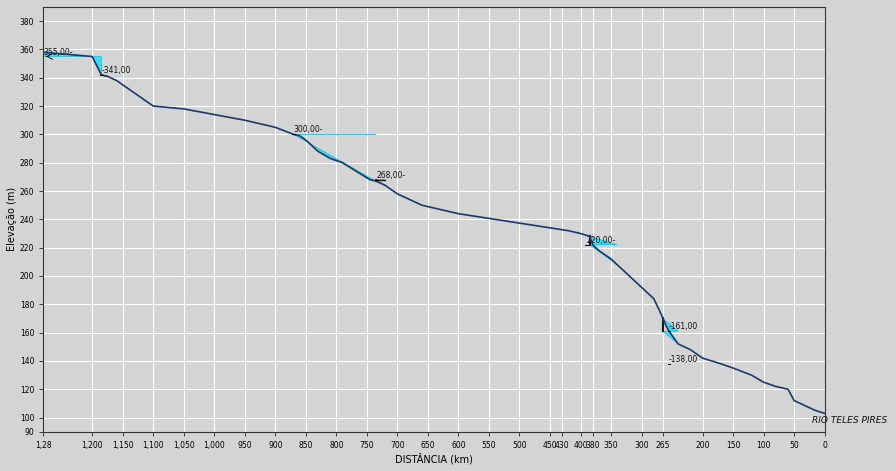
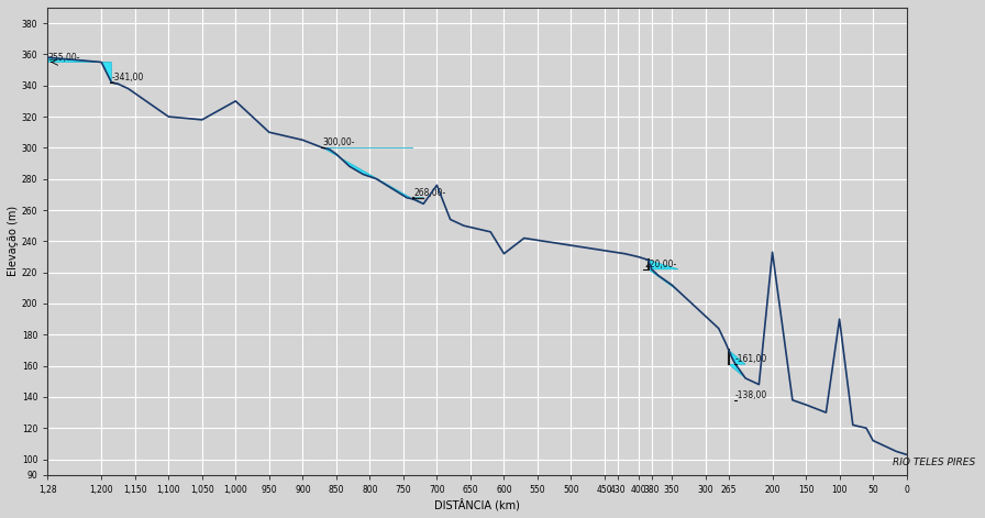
1,000: 314 -> 330
700: 258 -> 276
600: 244 -> 232
200: 142 -> 233
100: 125 -> 190
